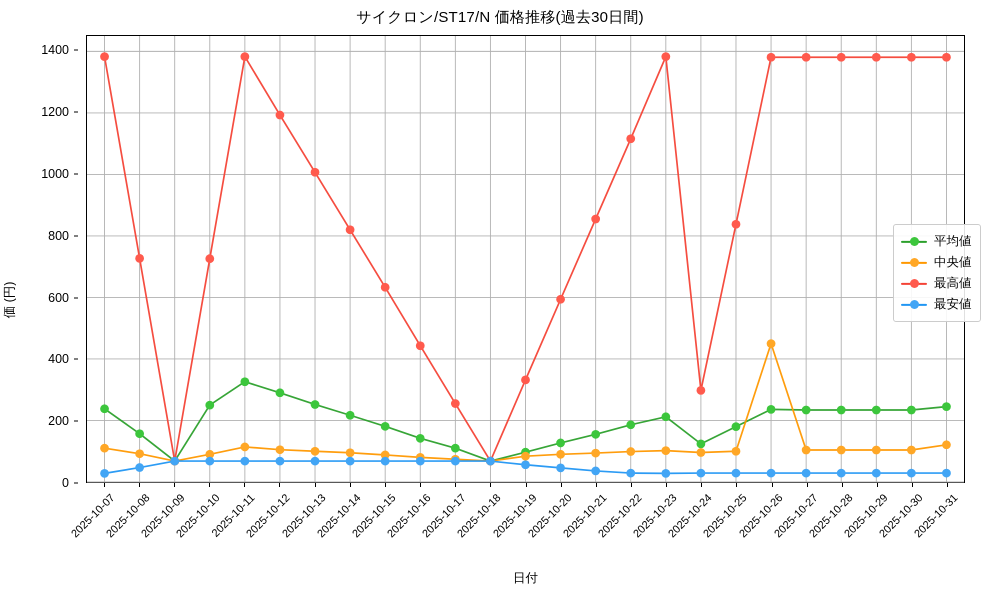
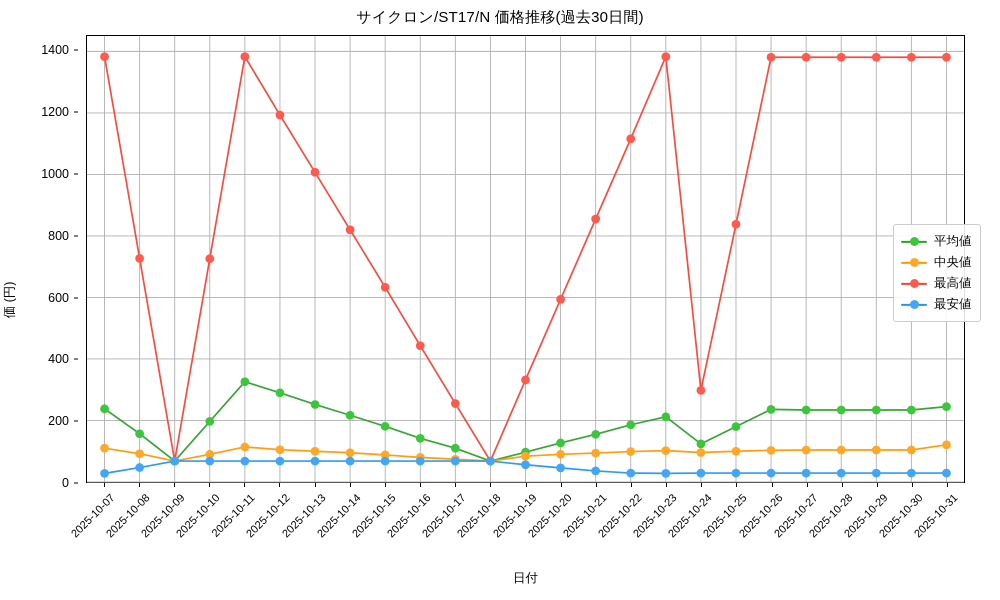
平均値/2025-10-10: 250 -> 200
中央値/2025-10-26: 450 -> 100
